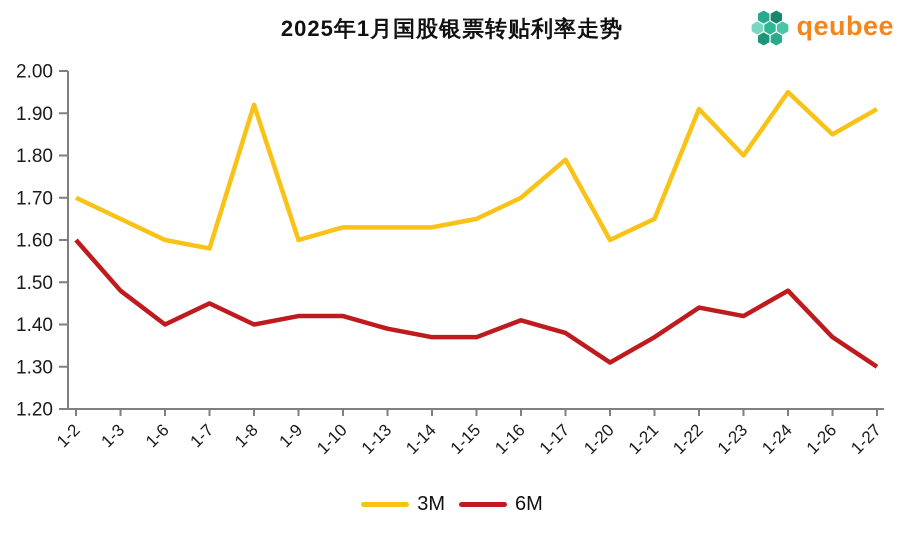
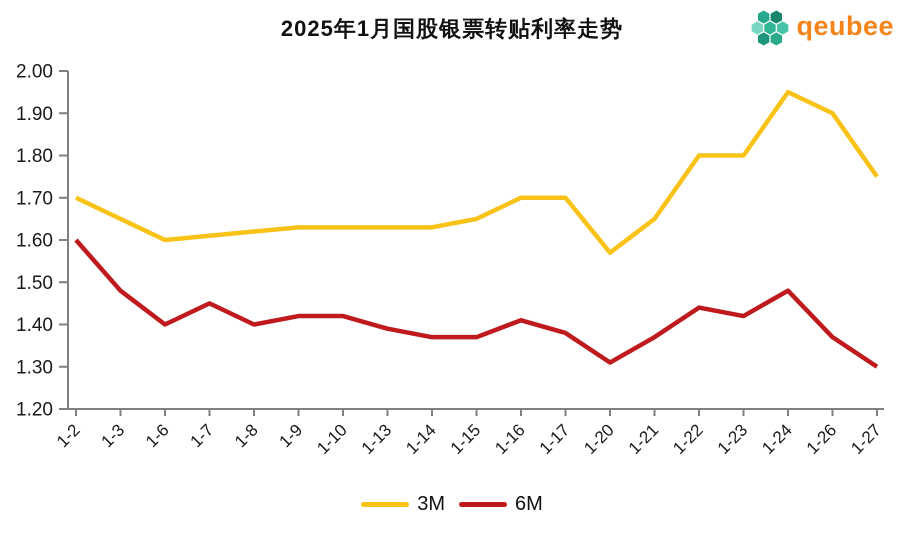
3M/1-7: 1.58 -> 1.61
3M/1-8: 1.92 -> 1.62
3M/1-9: 1.60 -> 1.63
3M/1-17: 1.79 -> 1.70
3M/1-20: 1.60 -> 1.57
3M/1-22: 1.91 -> 1.80
3M/1-26: 1.85 -> 1.90
3M/1-27: 1.91 -> 1.75
